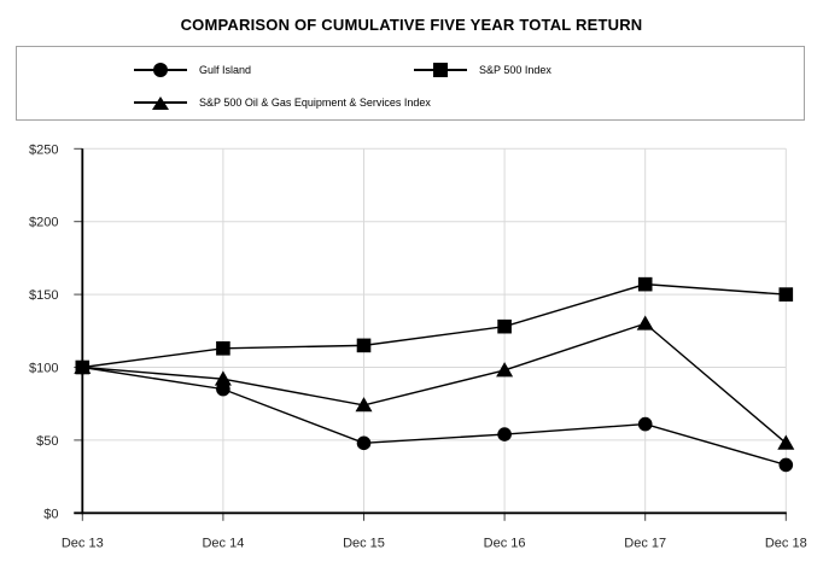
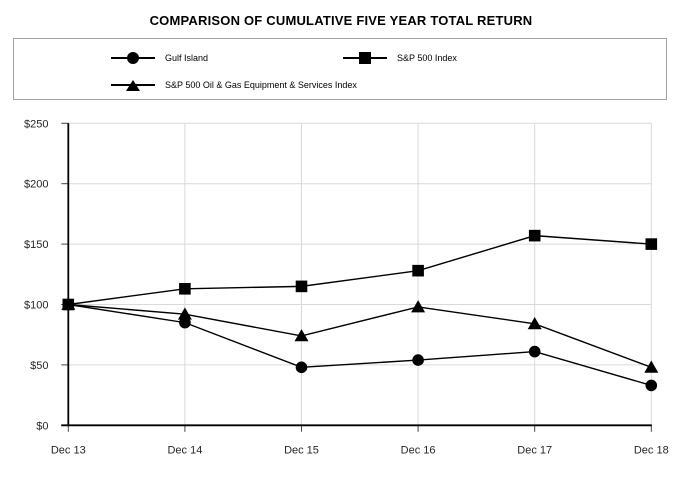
S&P 500 Oil & Gas Equipment & Services Index/Dec 17: $130 -> $84
